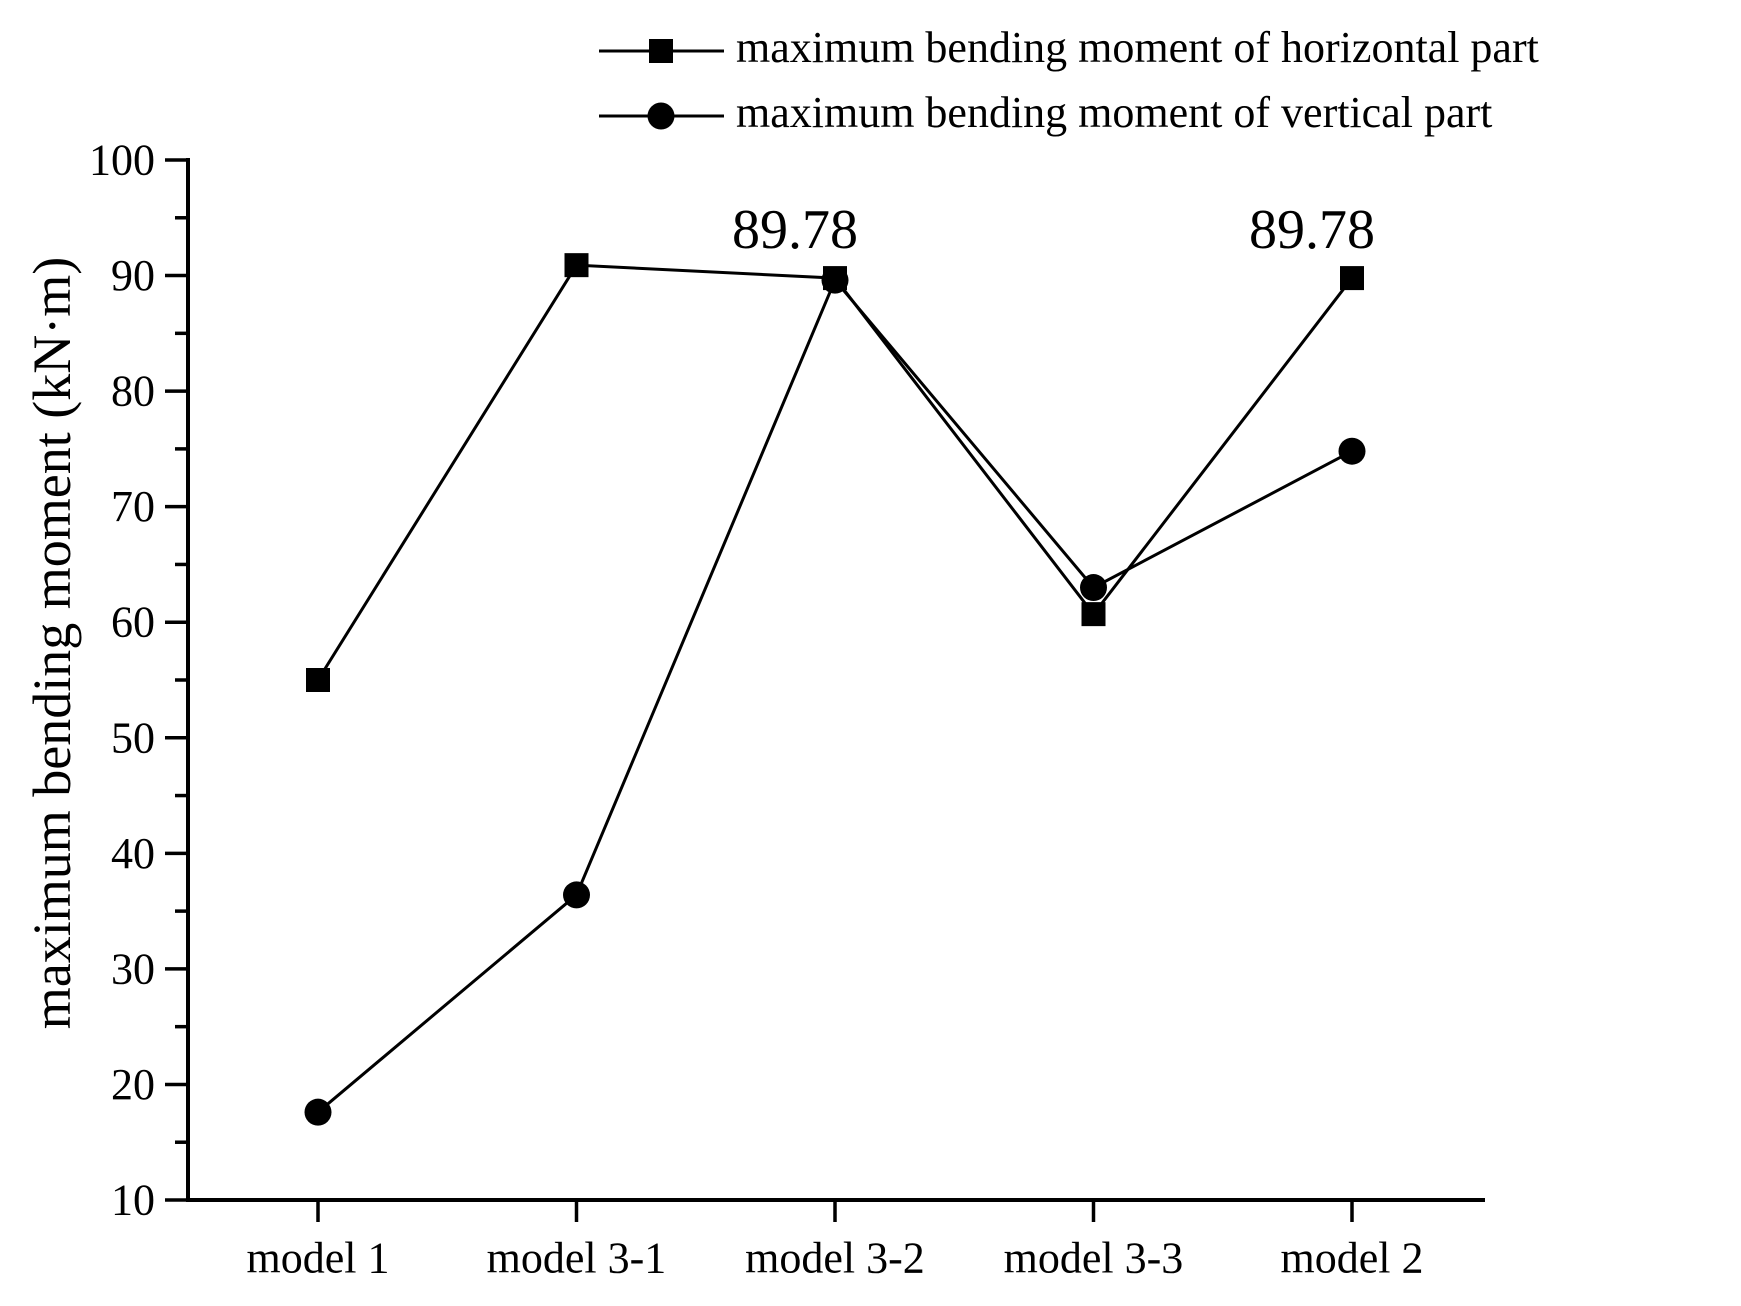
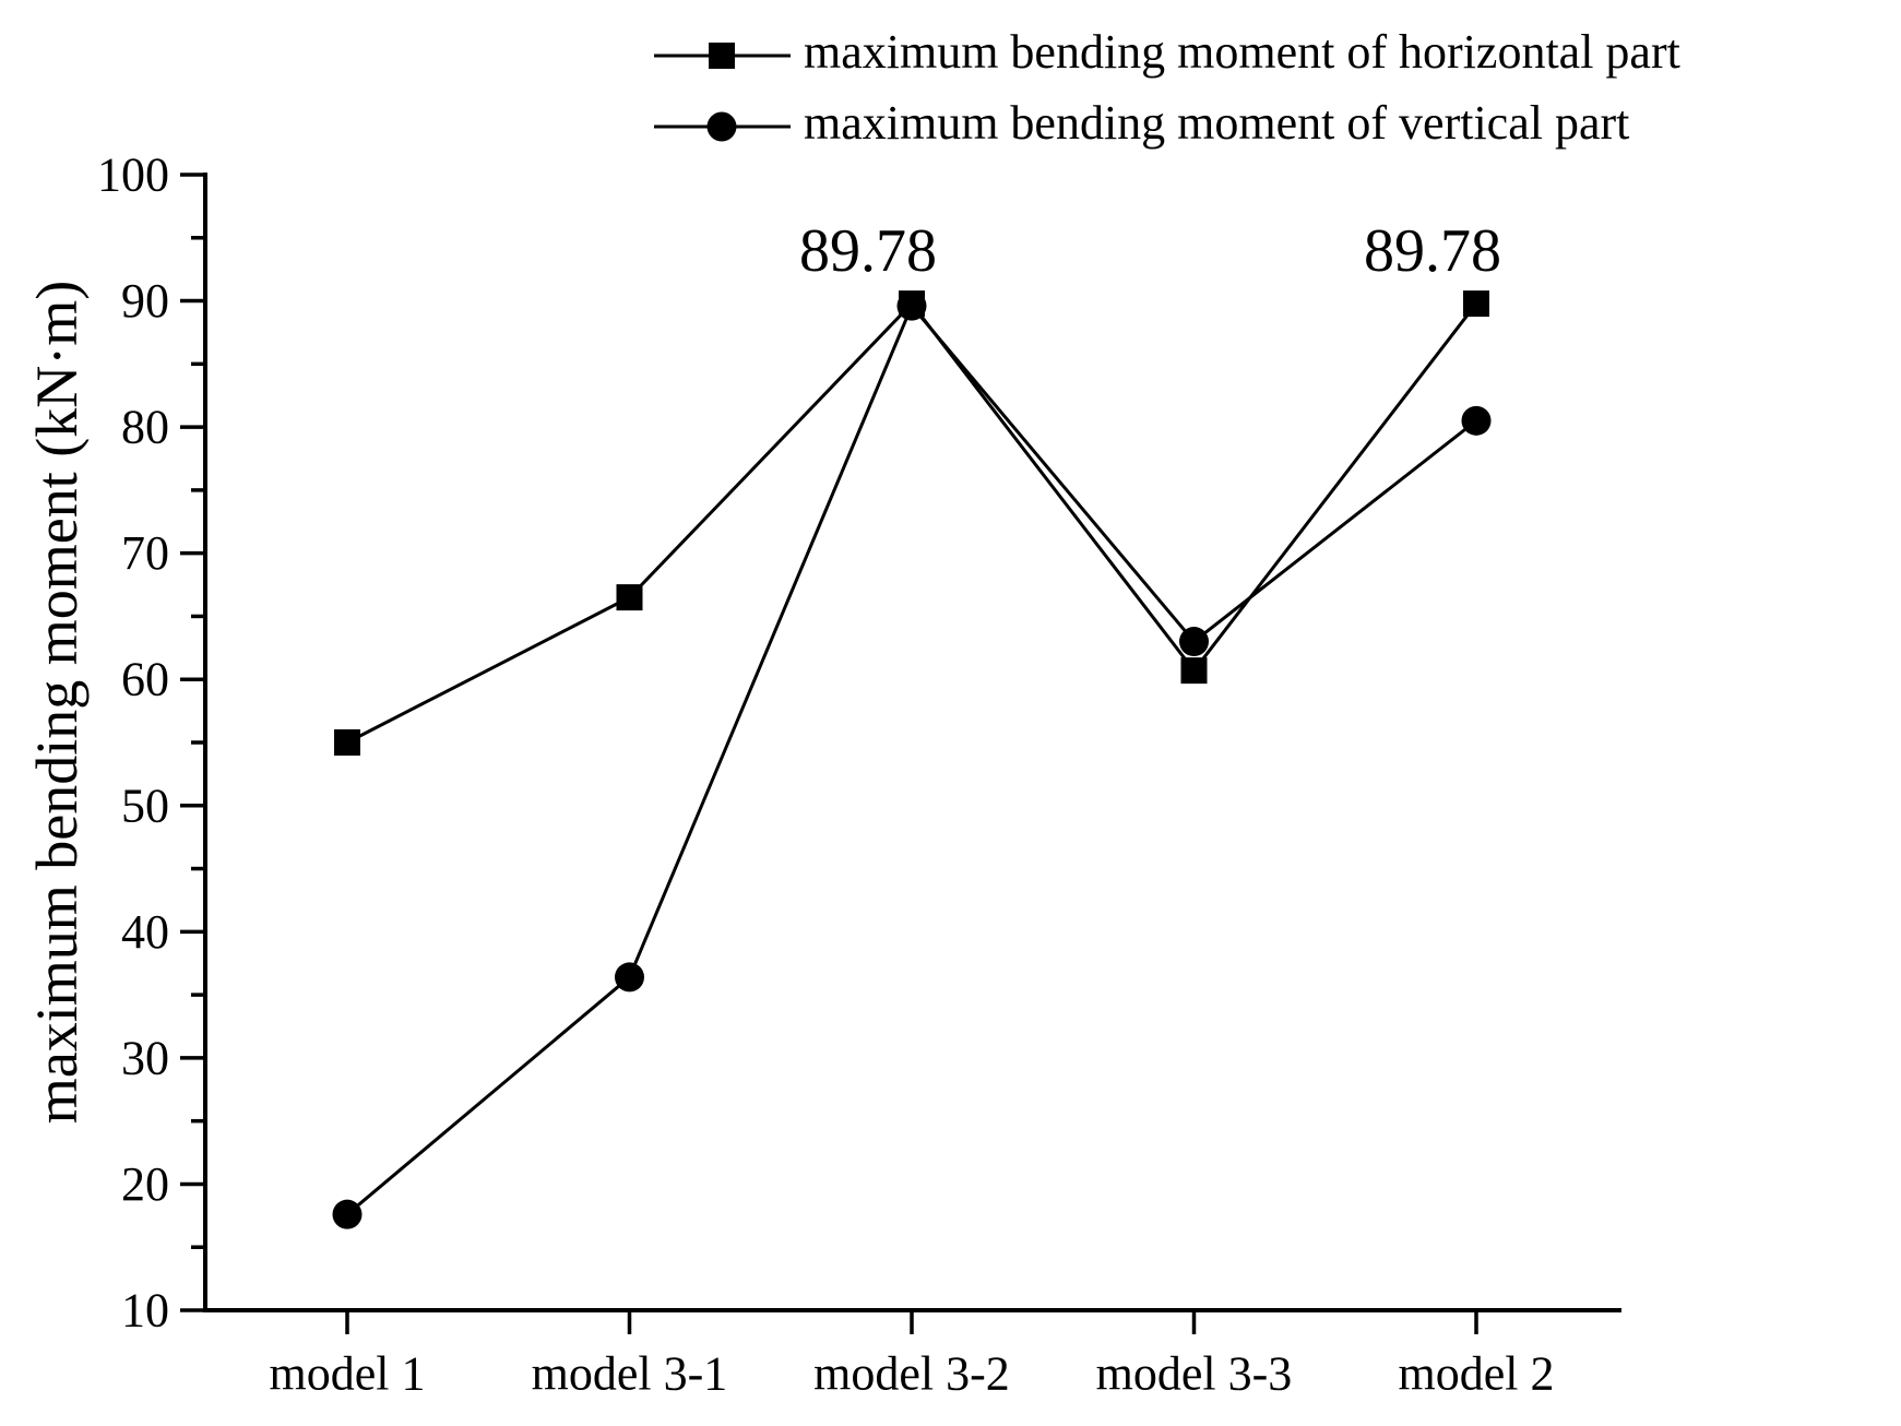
maximum bending moment of horizontal part/model 3-1: 90.9 -> 66.5
maximum bending moment of vertical part/model 2: 74.8 -> 80.5
